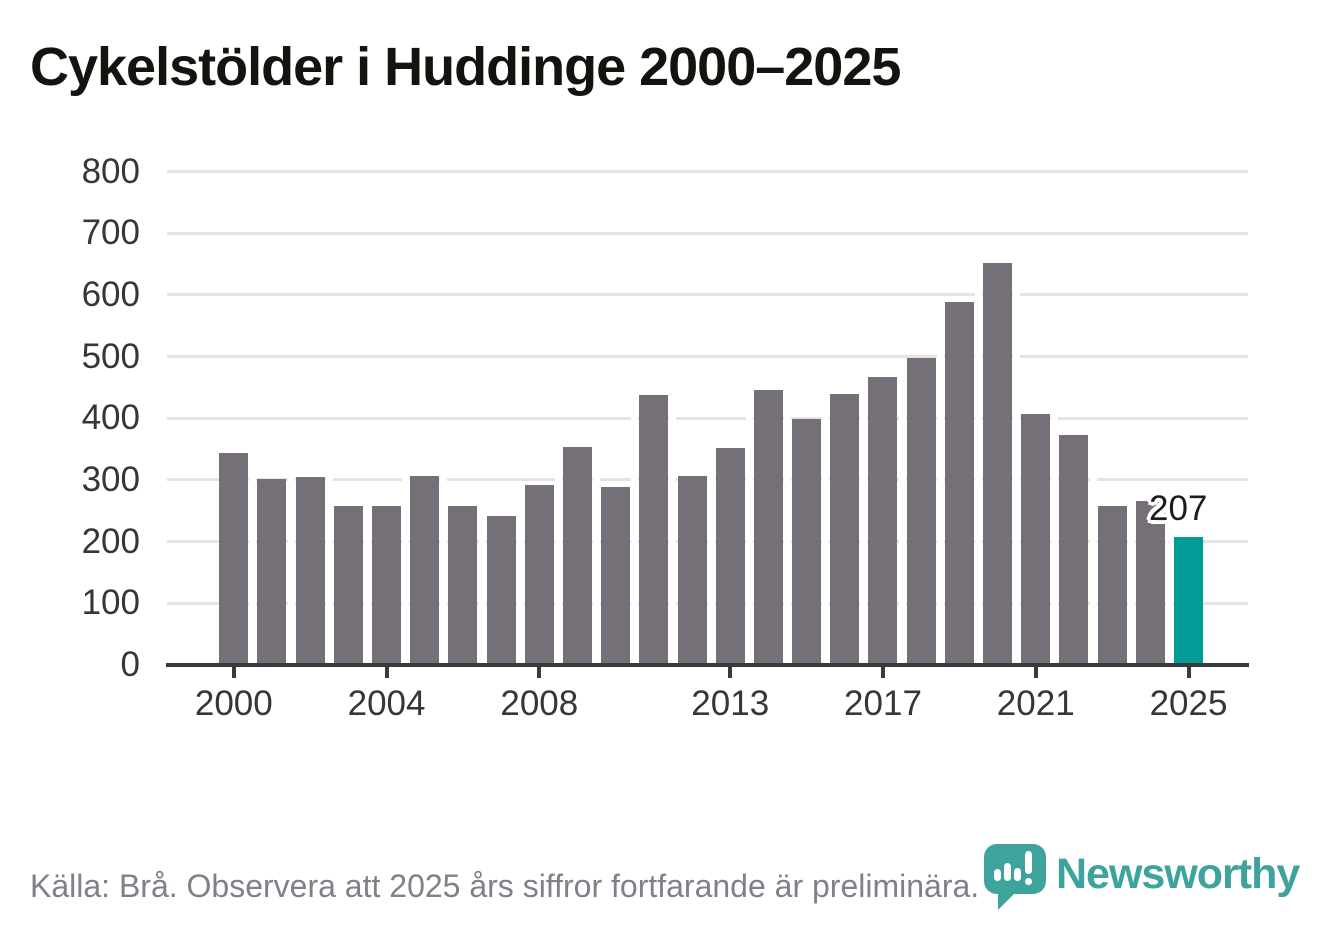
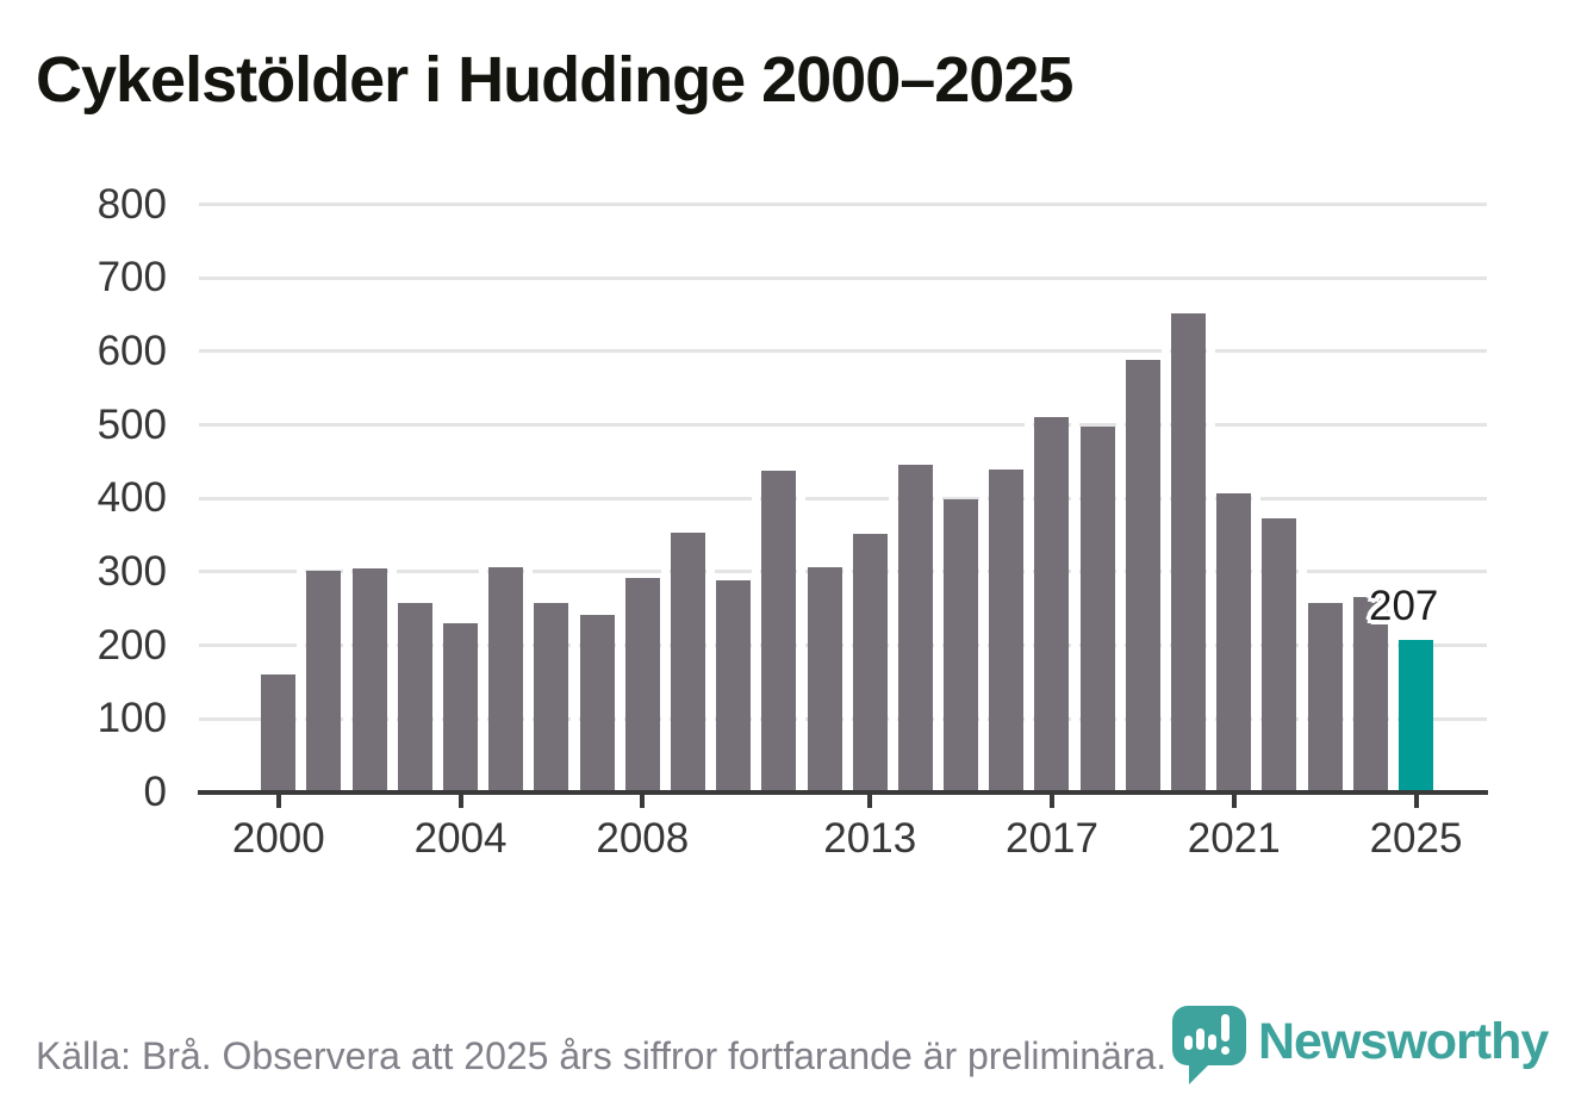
2000: 340 -> 160
2004: 260 -> 230
2017: 470 -> 510
